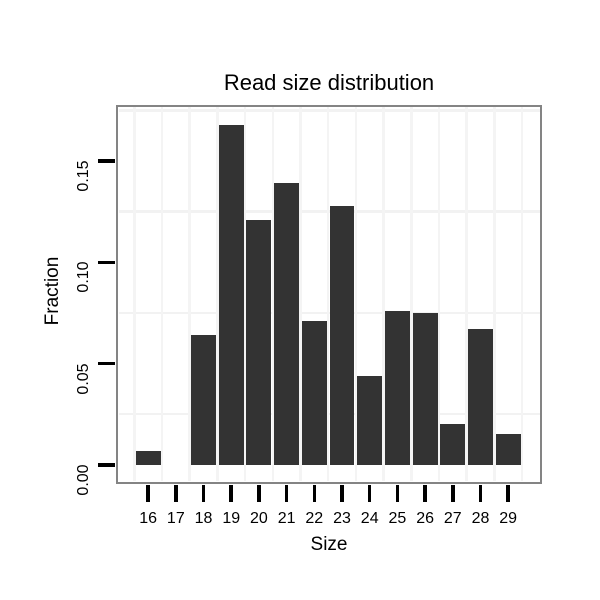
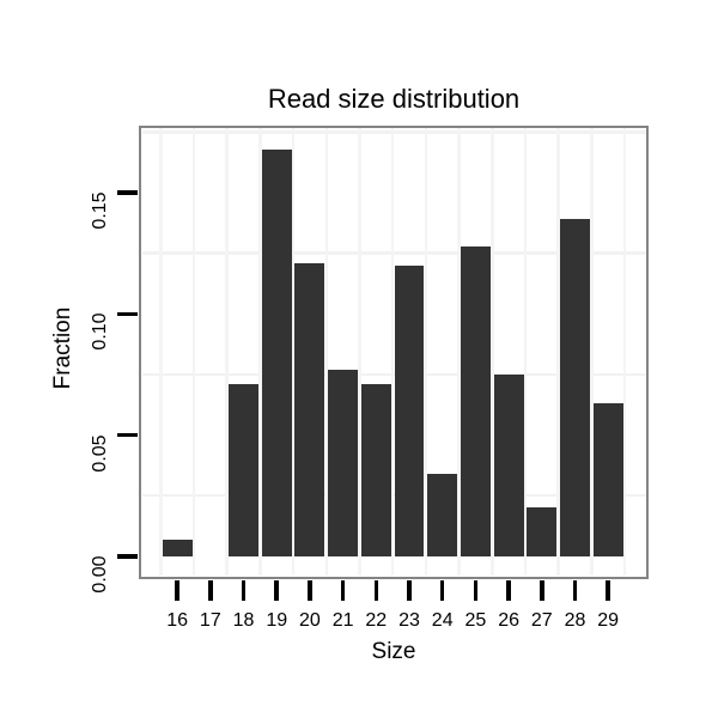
18: 0.064 -> 0.071
21: 0.139 -> 0.077
23: 0.128 -> 0.120
24: 0.044 -> 0.034
25: 0.076 -> 0.128
28: 0.067 -> 0.139
29: 0.015 -> 0.063
